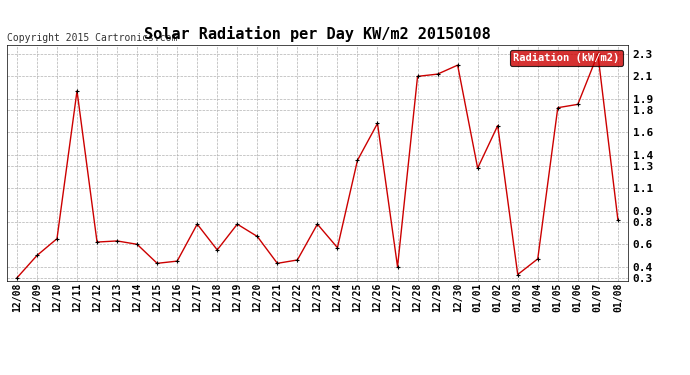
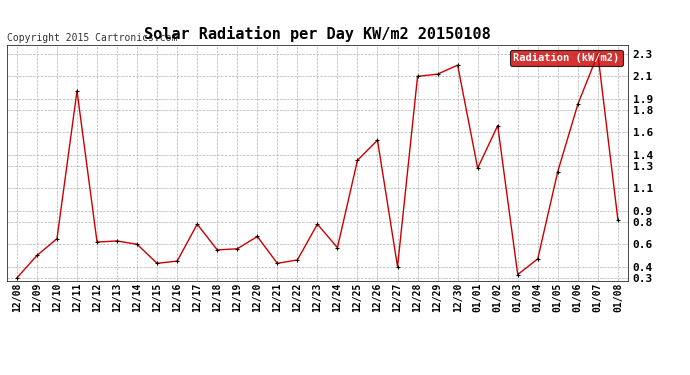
12/19: 0.78 -> 0.56
12/26: 1.68 -> 1.53
01/05: 1.82 -> 1.25
